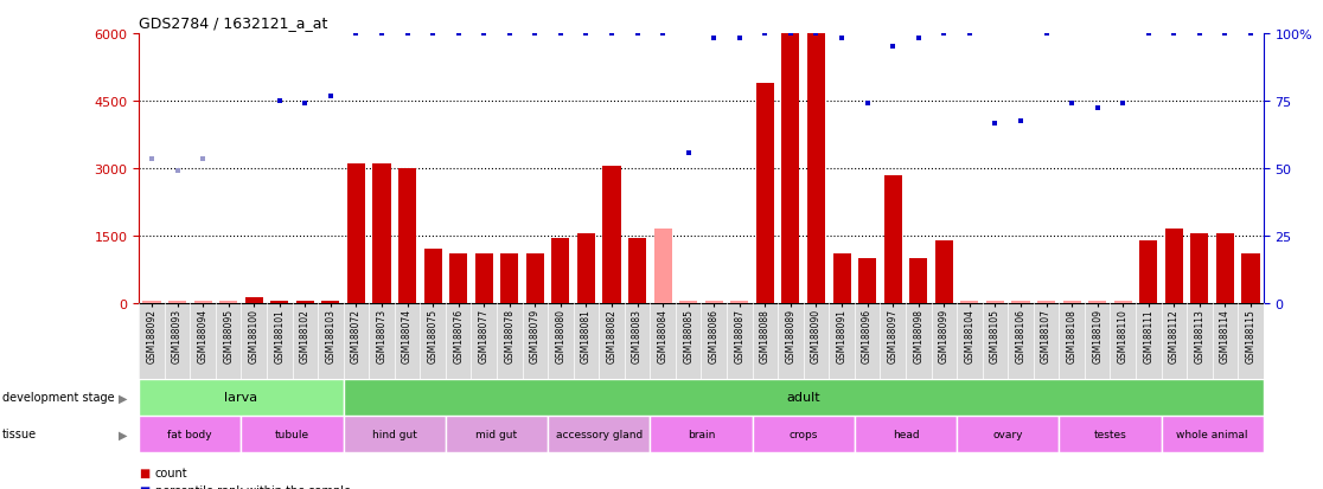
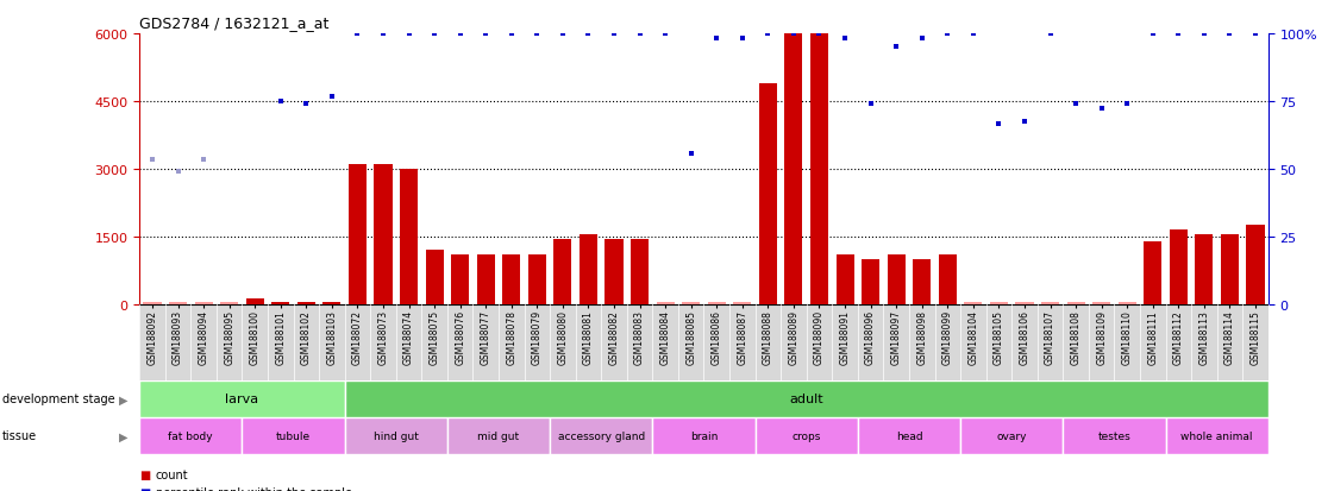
GSM188082: 3050 -> 1450
GSM188084: 1650 -> 60
GSM188097: 2850 -> 1100
GSM188099: 1400 -> 1100
GSM188115: 1100 -> 1750
